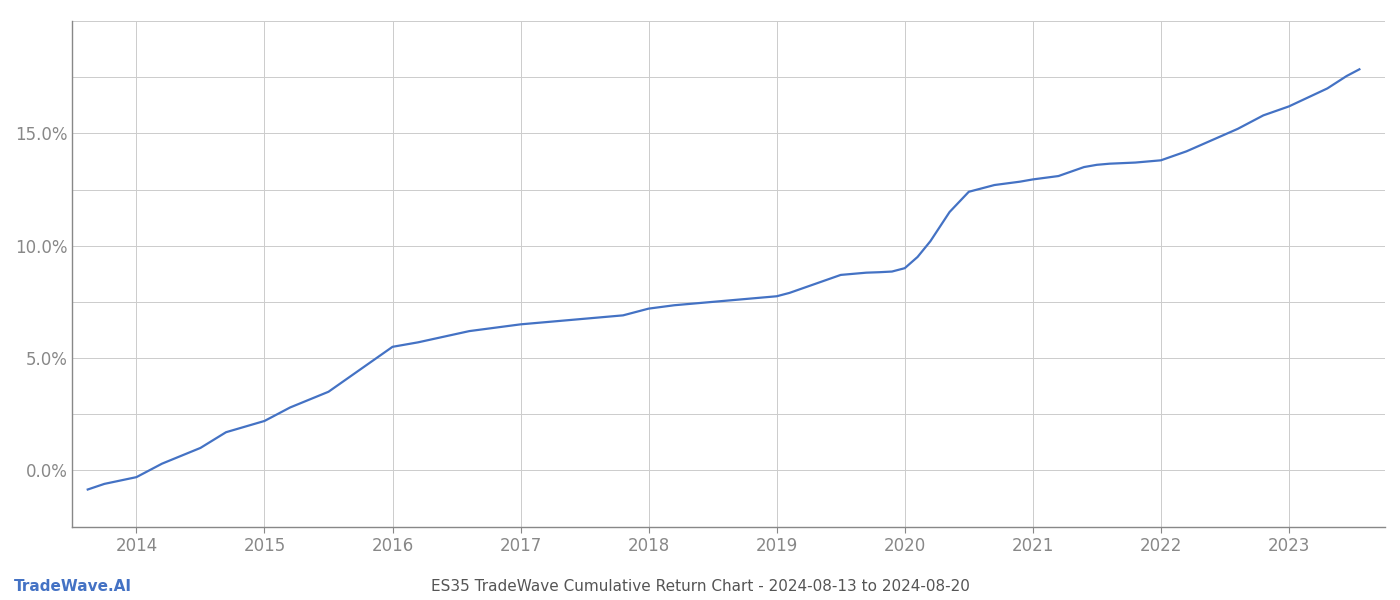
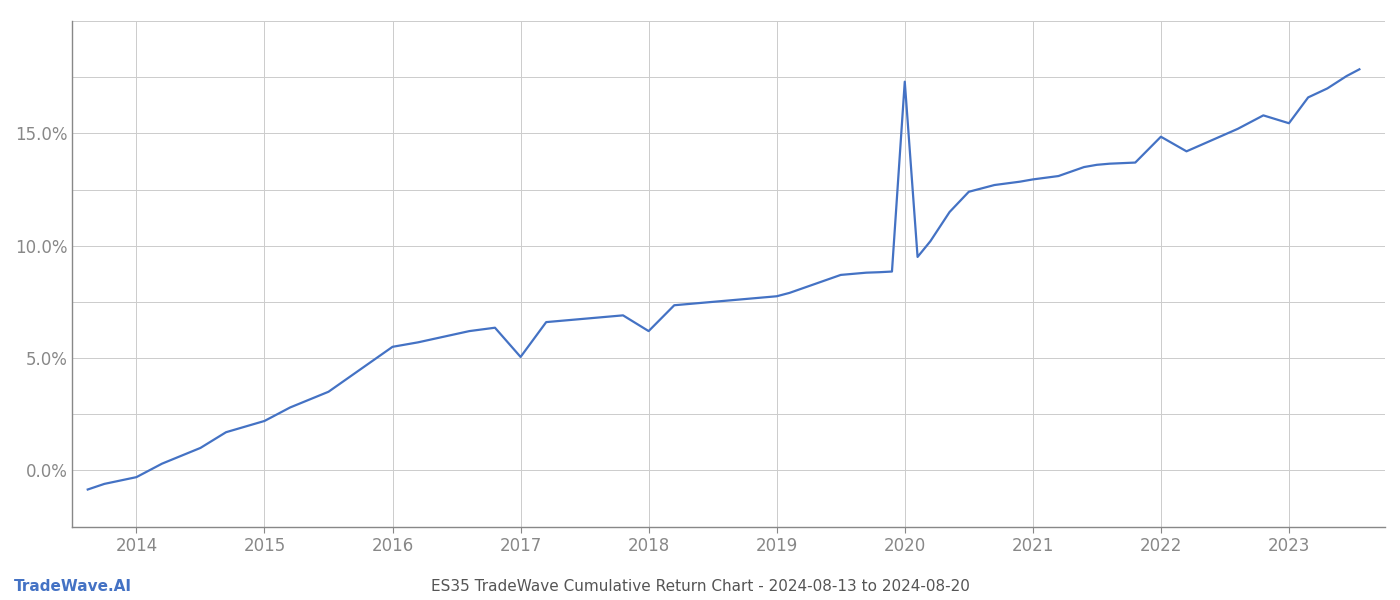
2017: 6.50% -> 5.05%
2018: 7.20% -> 6.20%
2020: 9.00% -> 17.30%
2022: 13.80% -> 14.85%
2023: 16.20% -> 15.45%
